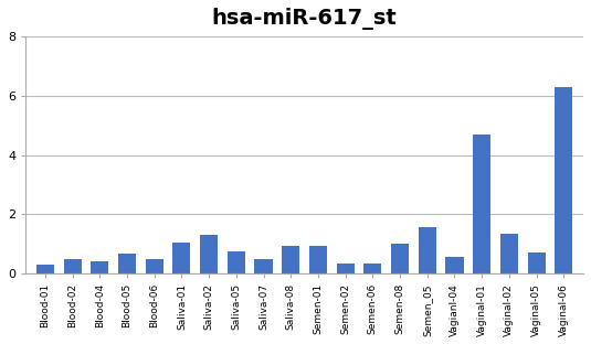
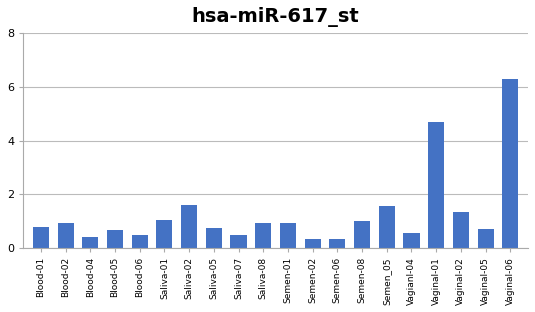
Blood-01: 0.30 -> 0.80
Blood-02: 0.48 -> 0.95
Saliva-02: 1.30 -> 1.60
